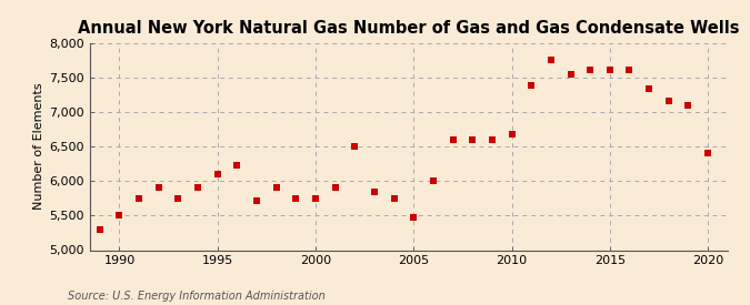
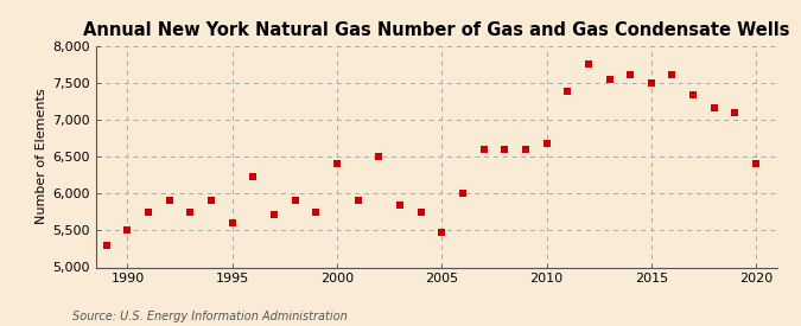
1995: 6,100 -> 5,600
2000: 5,750 -> 6,400
2015: 7,600 -> 7,500
